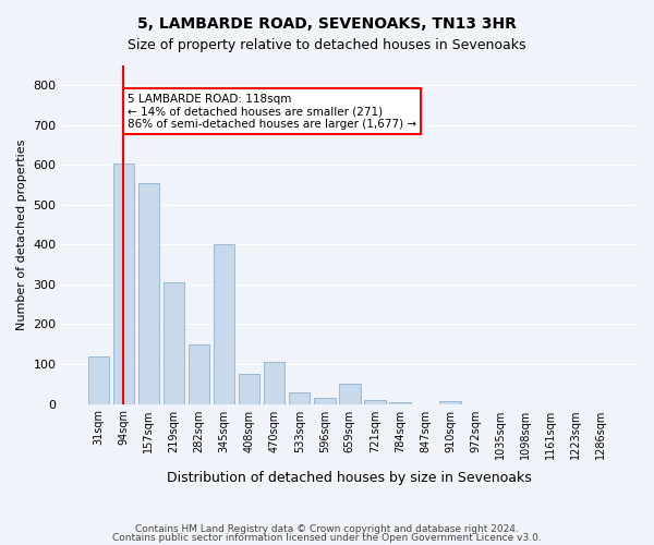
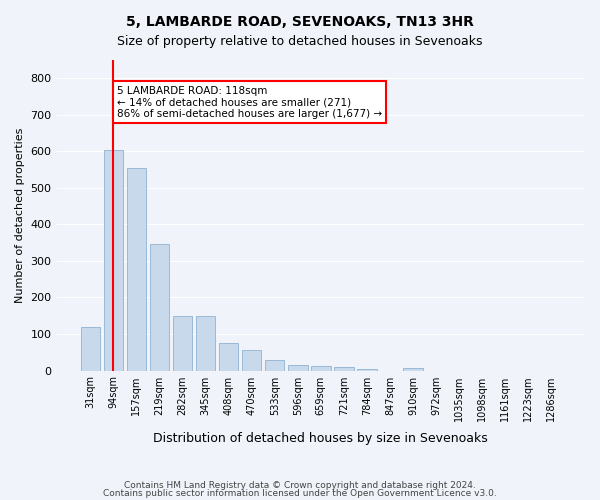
219sqm: 305 -> 345
345sqm: 400 -> 148
470sqm: 105 -> 55
659sqm: 50 -> 13
